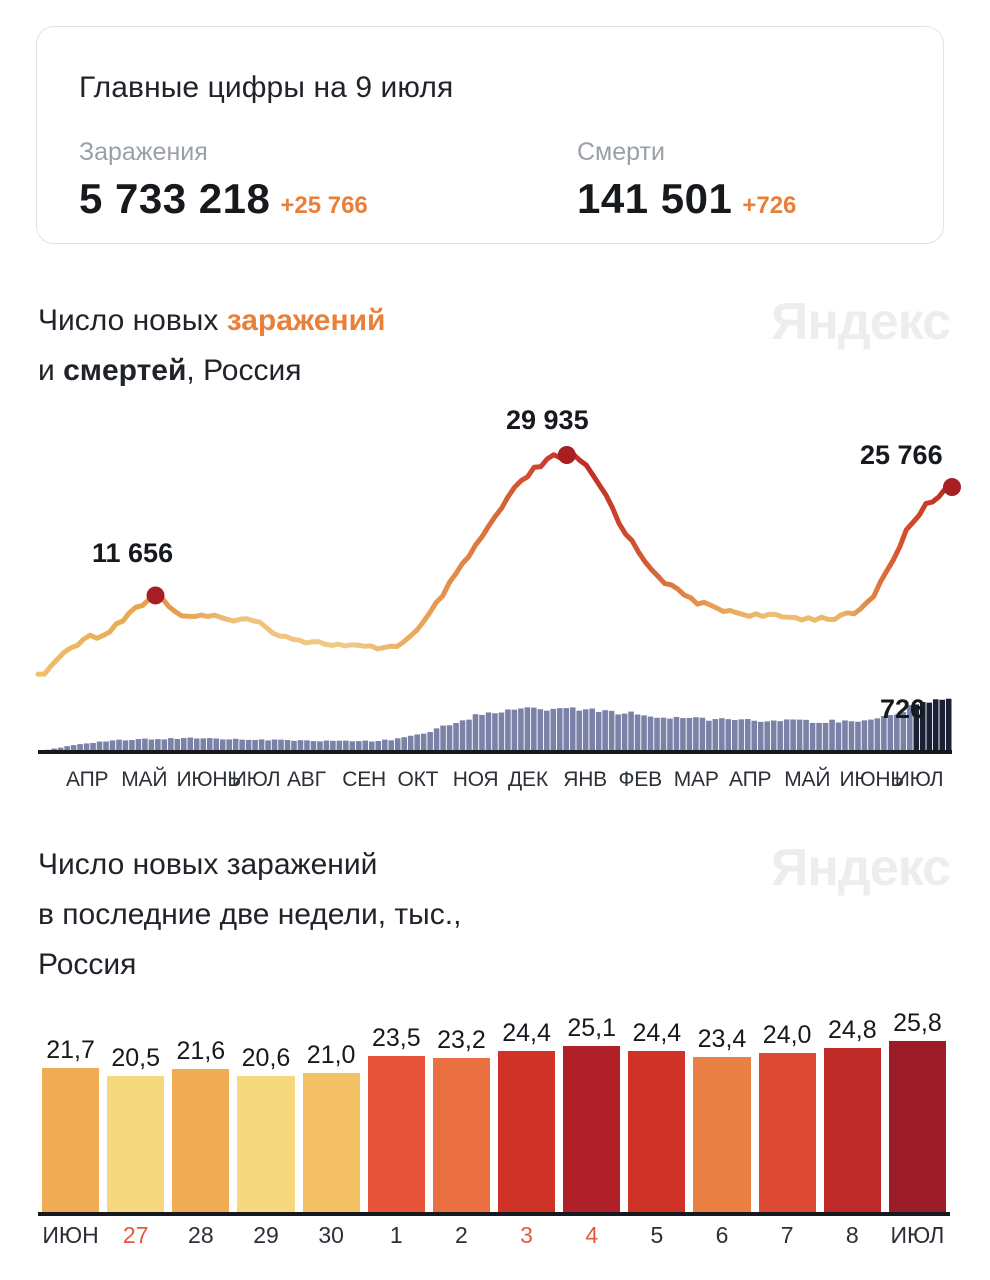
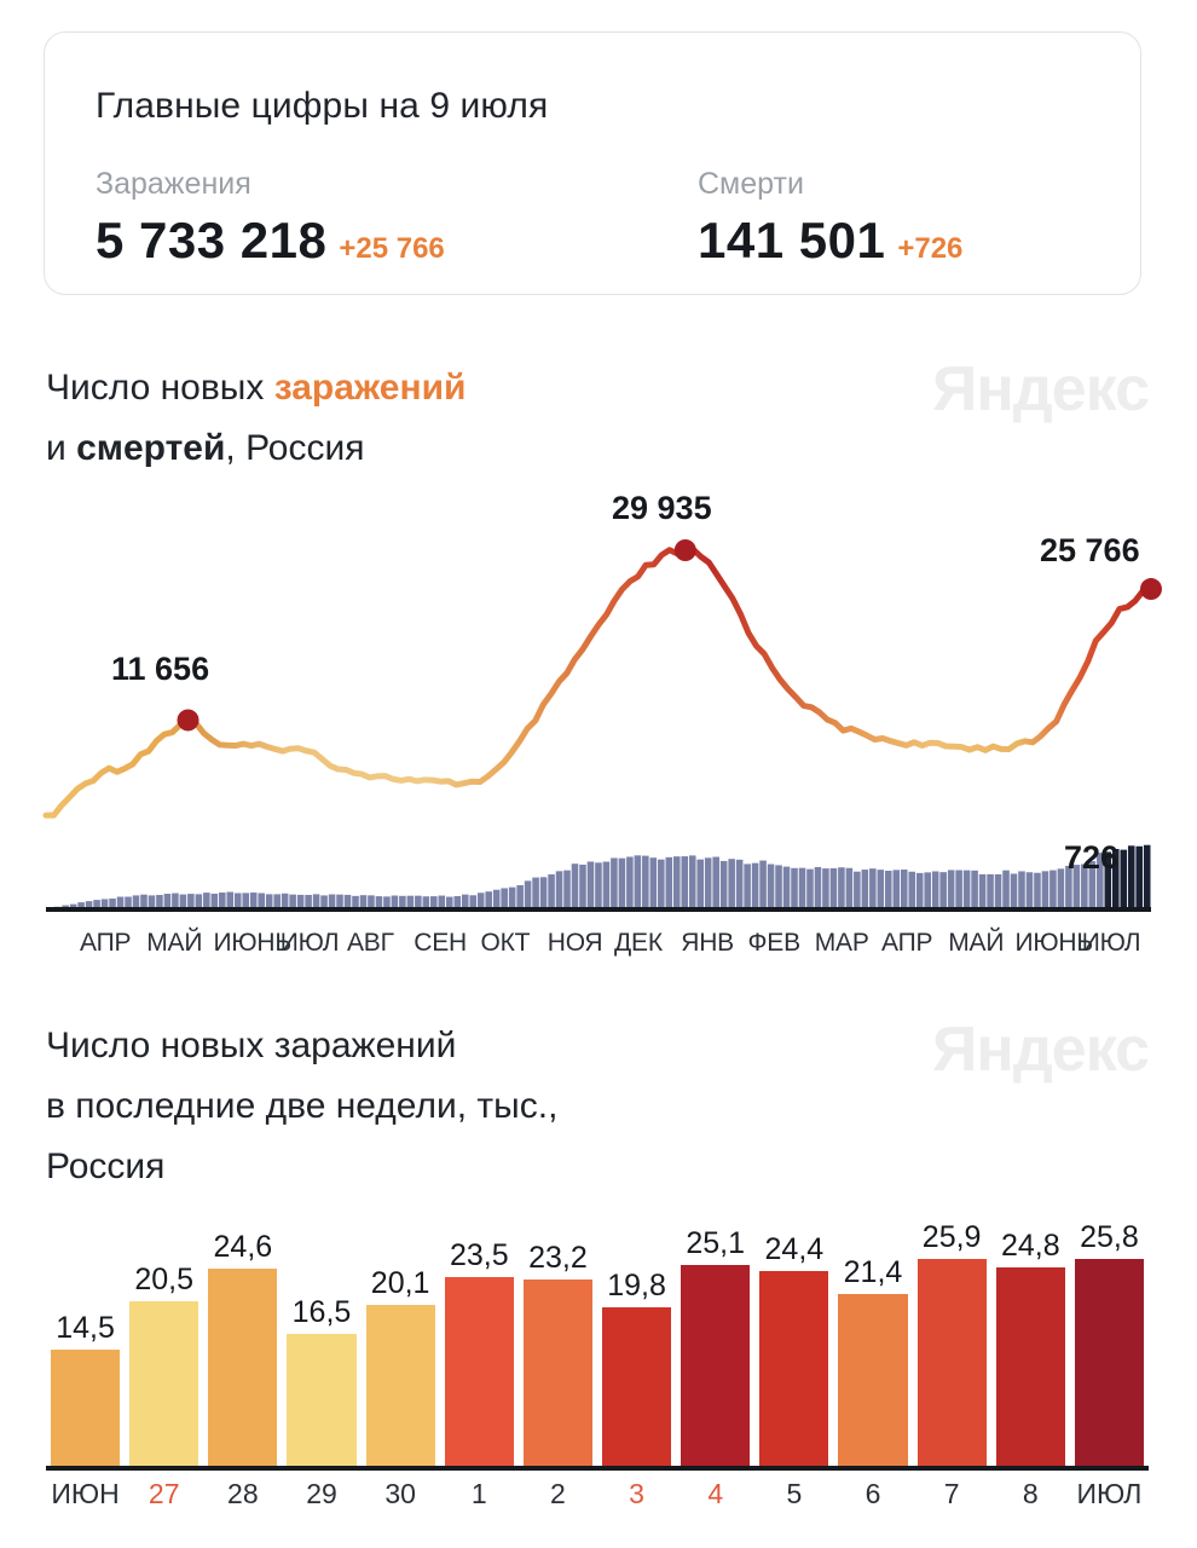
Число новых заражений в последние две недели, тыс., Россия/ИЮН: 21,7 -> 14,5
Число новых заражений в последние две недели, тыс., Россия/28: 21,6 -> 24,6
Число новых заражений в последние две недели, тыс., Россия/29: 20,6 -> 16,5
Число новых заражений в последние две недели, тыс., Россия/30: 21,0 -> 20,1
Число новых заражений в последние две недели, тыс., Россия/3: 24,4 -> 19,8
Число новых заражений в последние две недели, тыс., Россия/6: 23,4 -> 21,4
Число новых заражений в последние две недели, тыс., Россия/7: 24,0 -> 25,9
